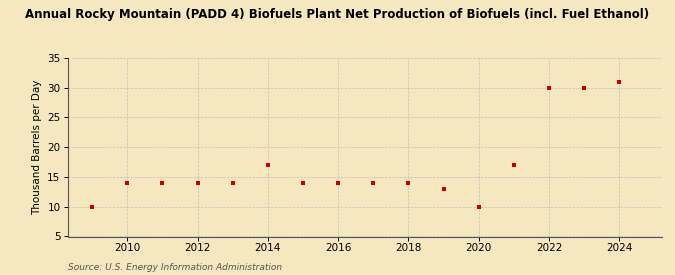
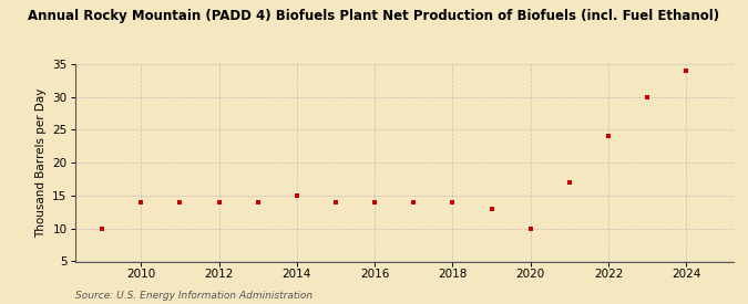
2014: 17 -> 15
2022: 30 -> 24
2024: 31 -> 34
